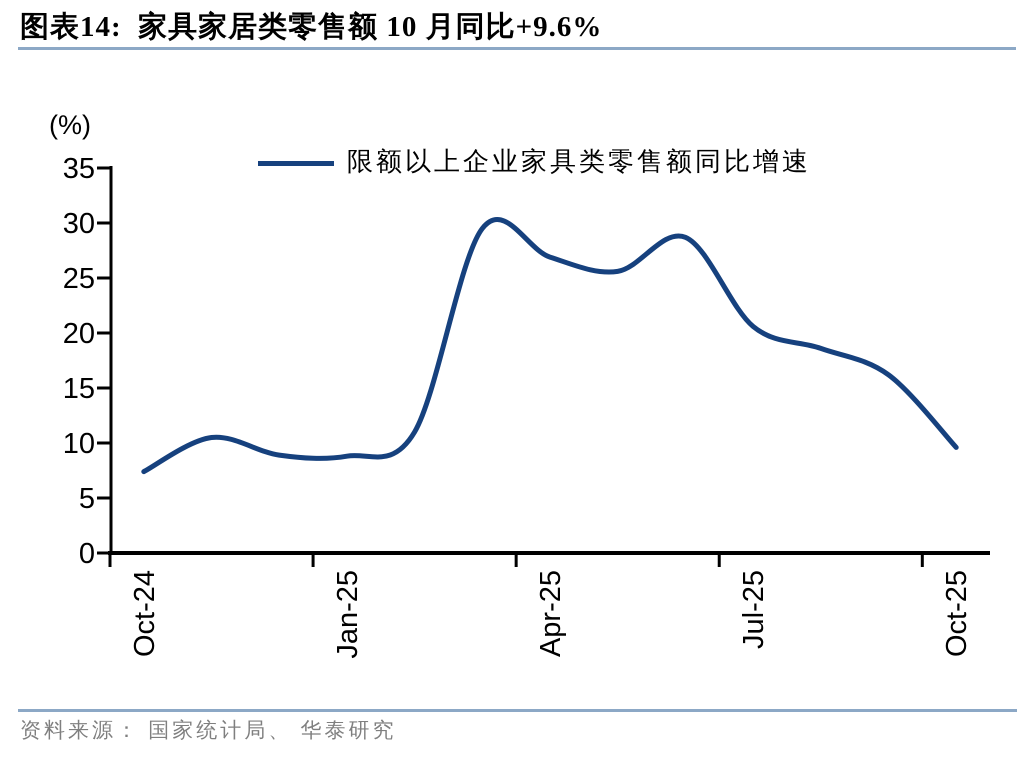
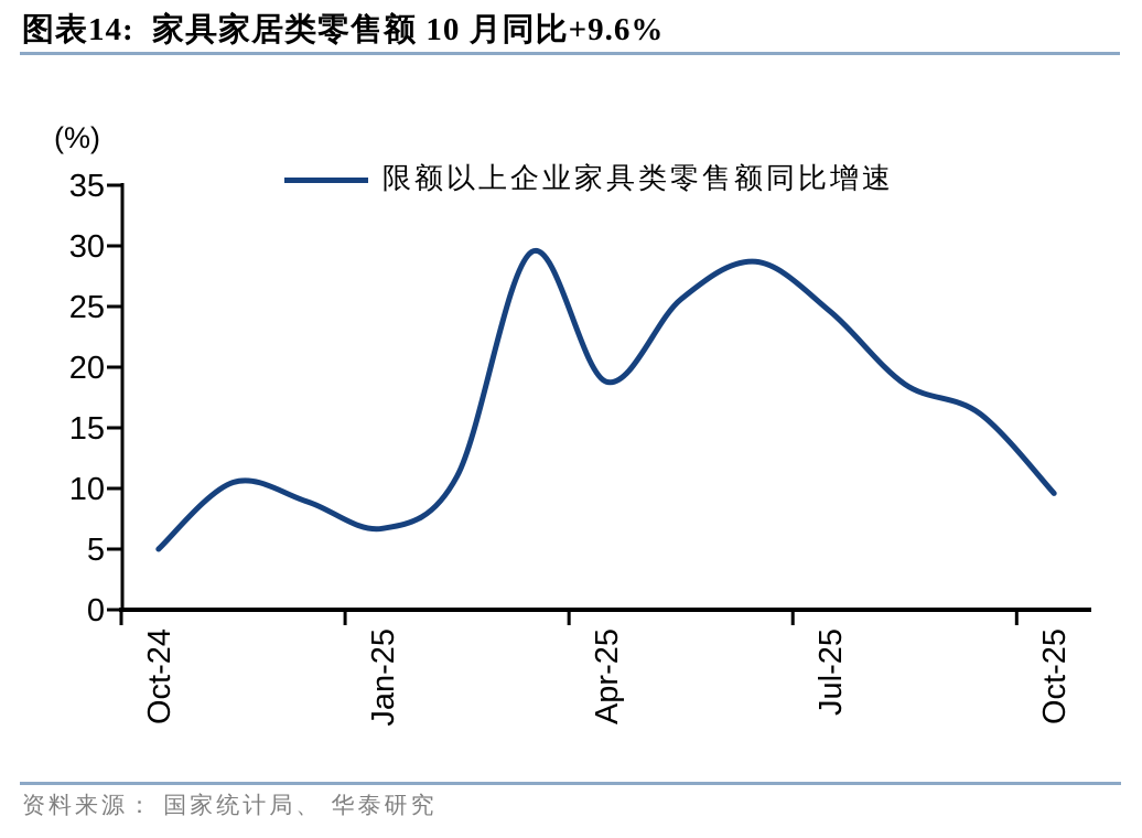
Oct-24: 7.4 -> 5.0
Jan-25: 8.8 -> 6.7
Apr-25: 26.9 -> 18.8
Jul-25: 20.6 -> 24.6
